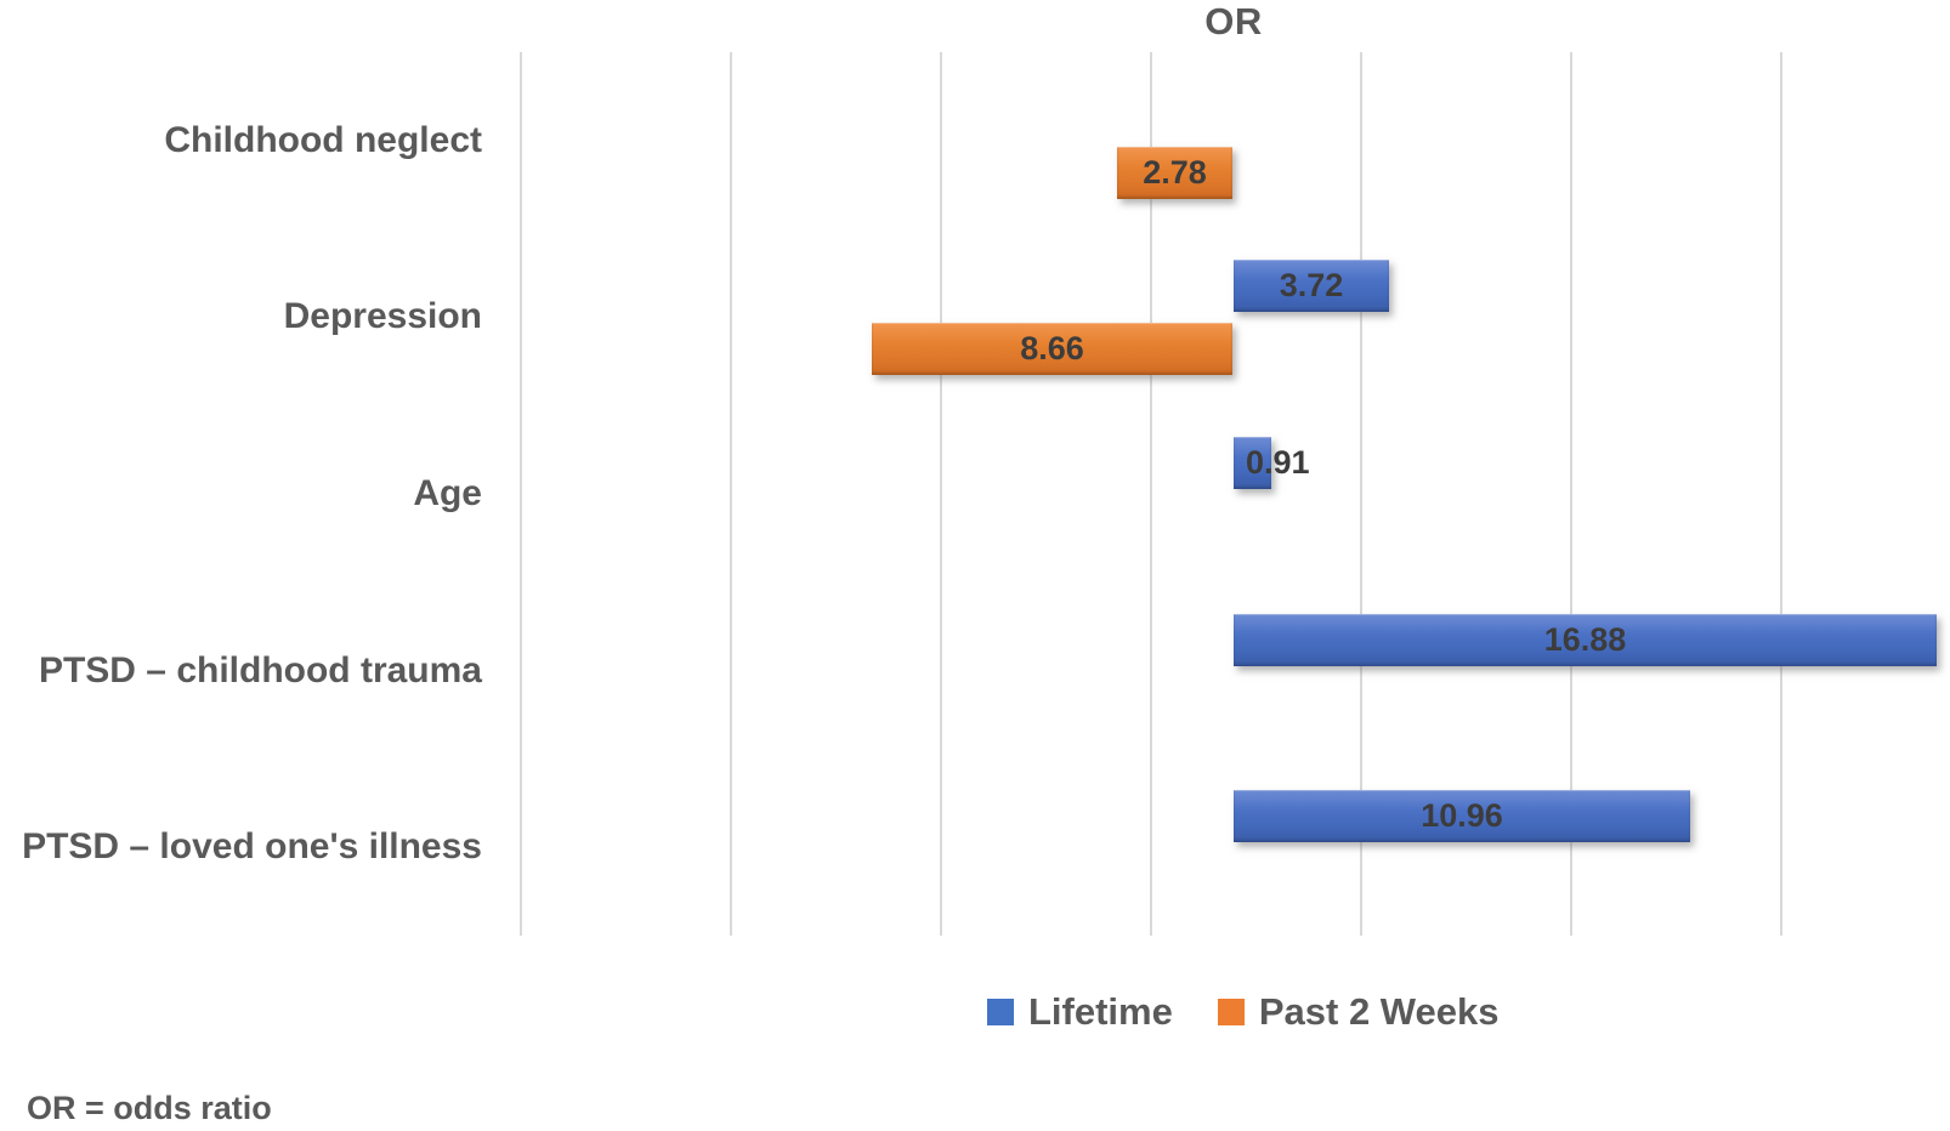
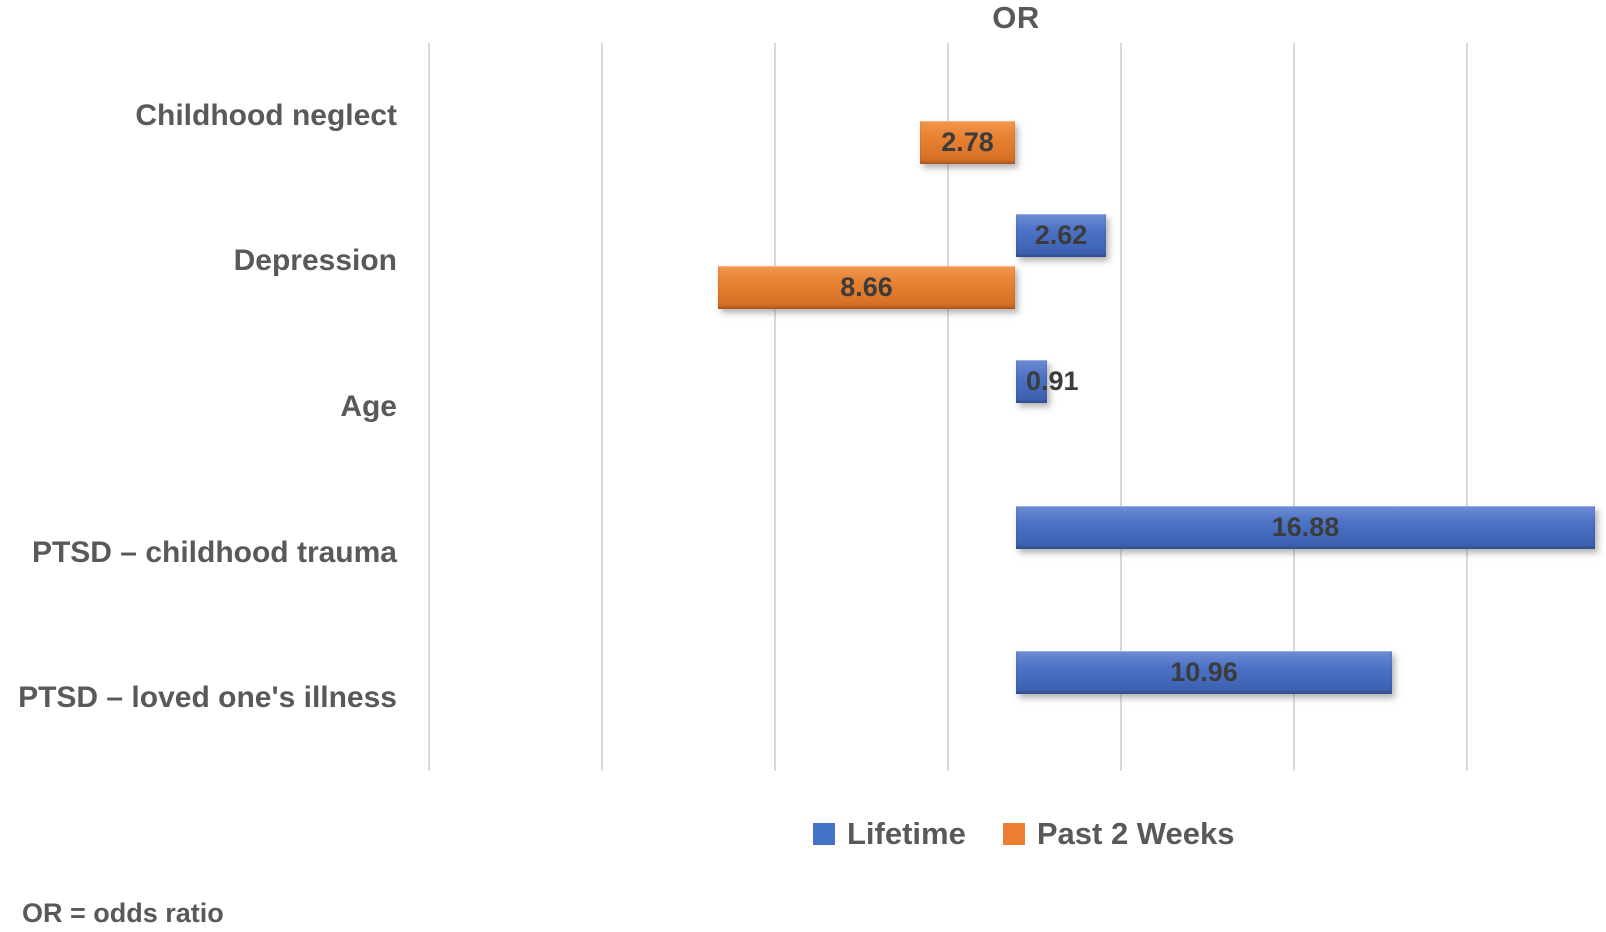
Lifetime/Depression: 3.72 -> 2.62
